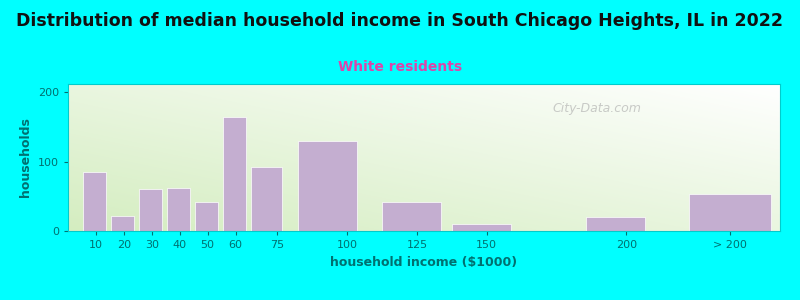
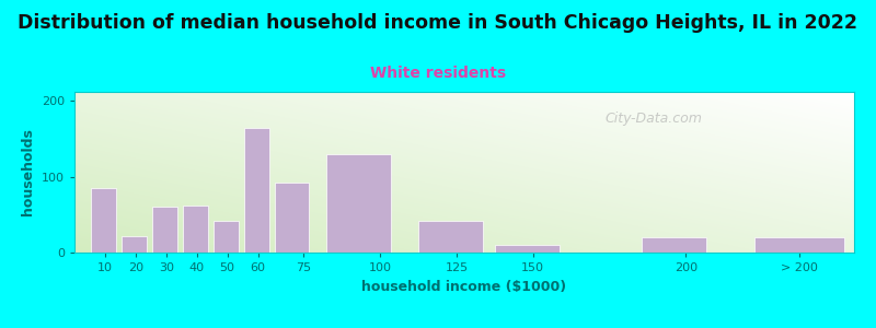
> 200: 54 -> 20
